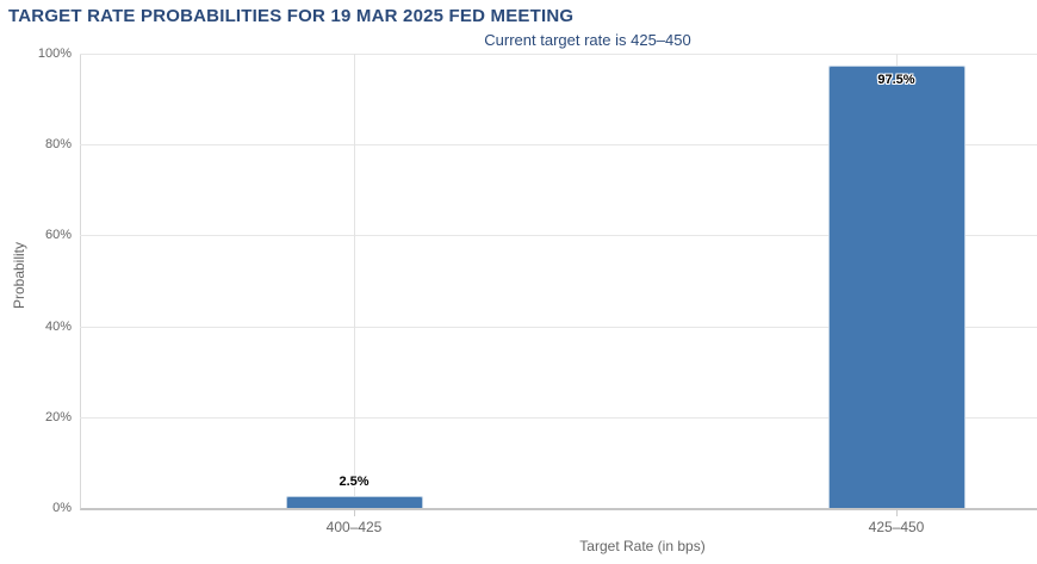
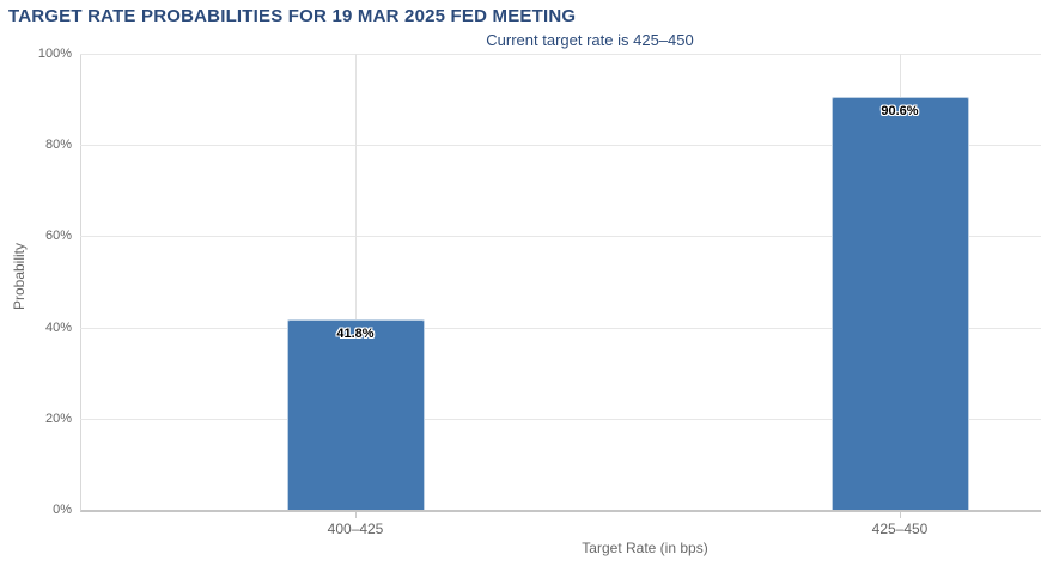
400–425: 2.5% -> 41.8%
425–450: 97.5% -> 90.6%
